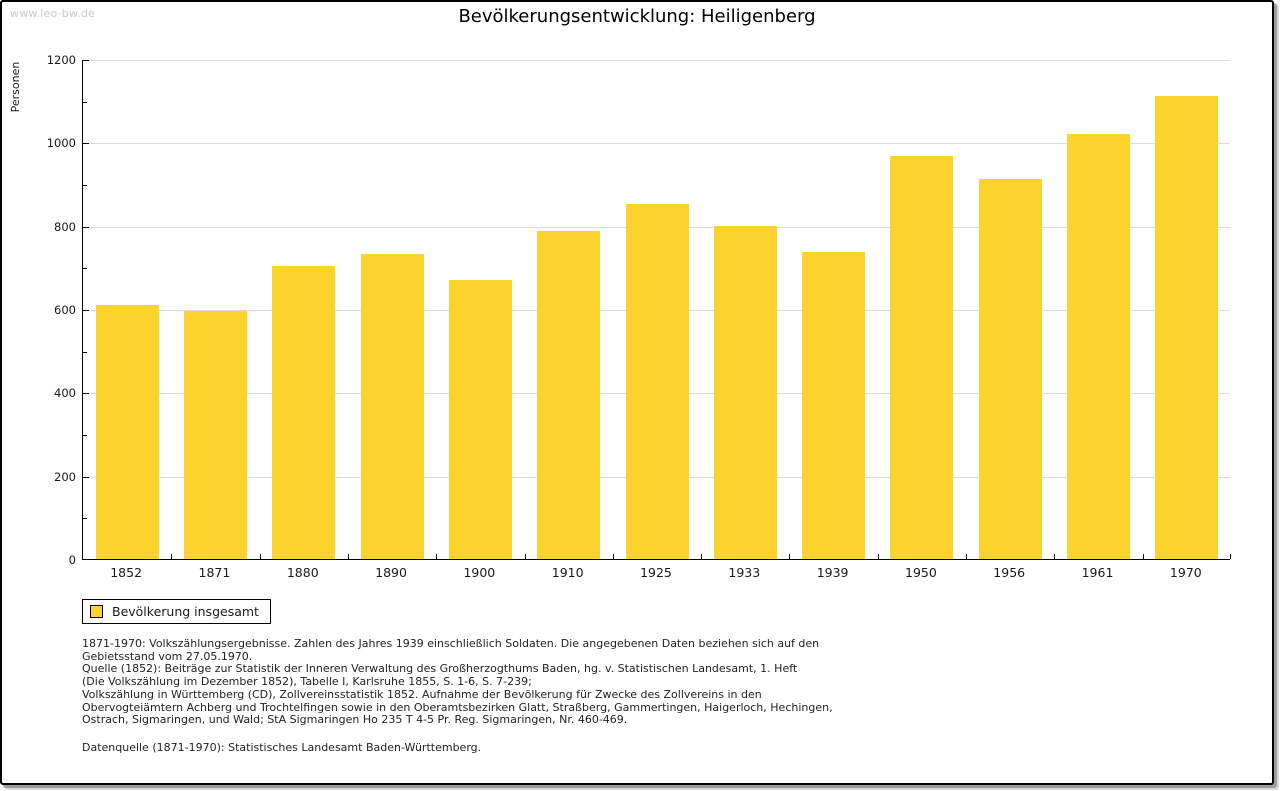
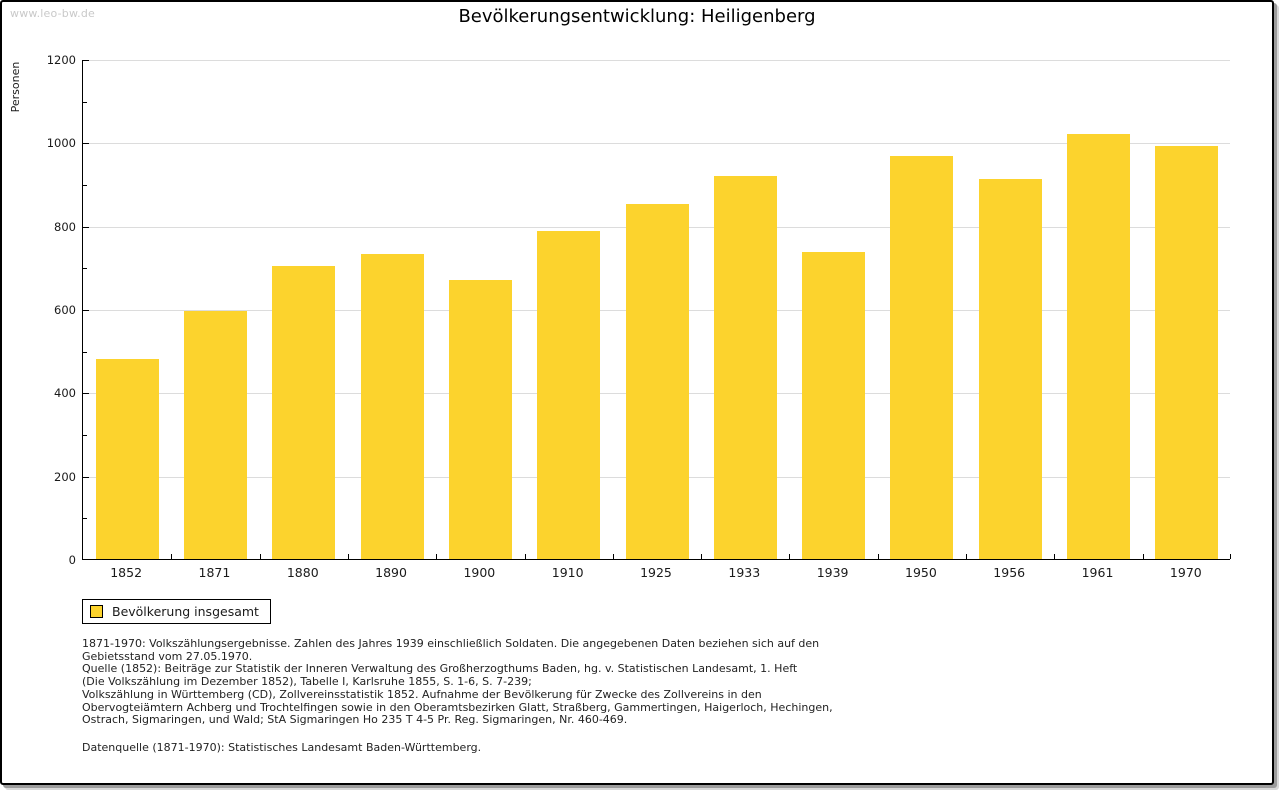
1852: 610 -> 480
1933: 800 -> 920
1970: 1110 -> 990
